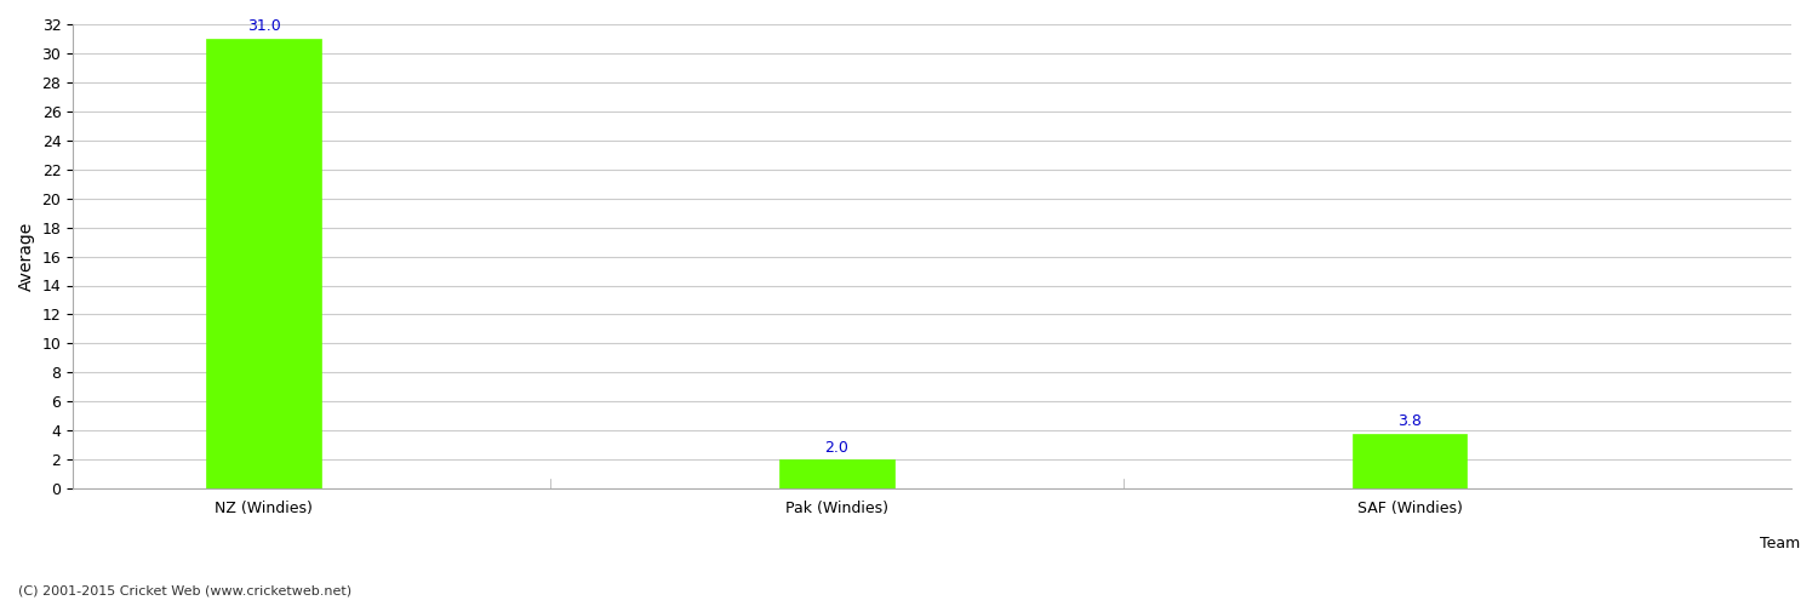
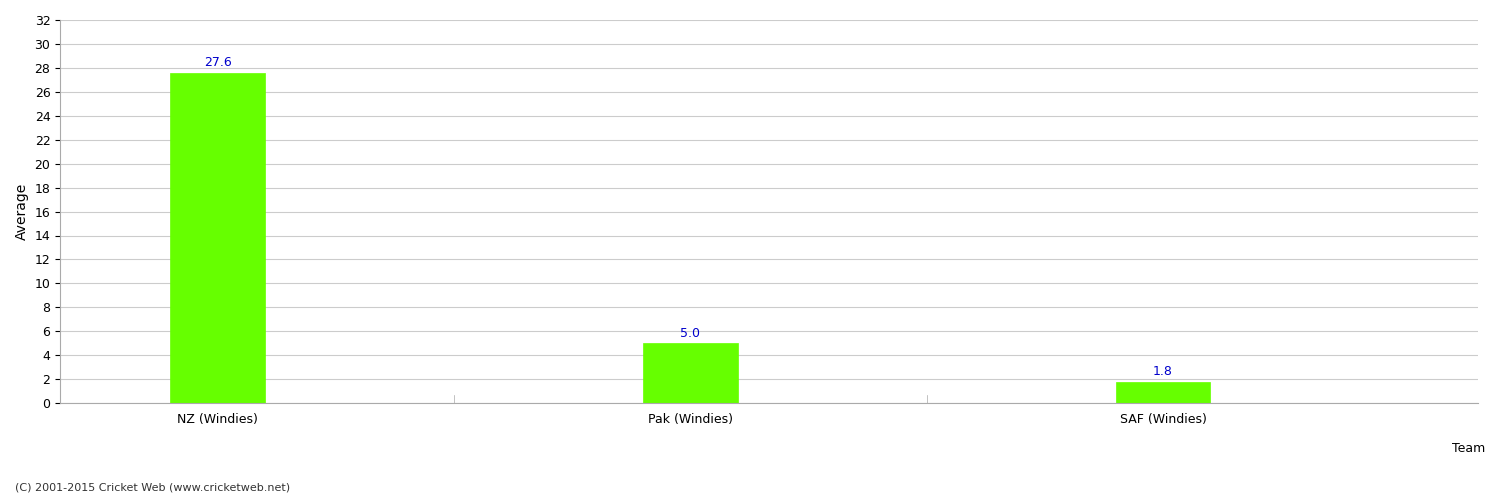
NZ (Windies): 31.0 -> 27.6
Pak (Windies): 2.0 -> 5.0
SAF (Windies): 3.8 -> 1.8
